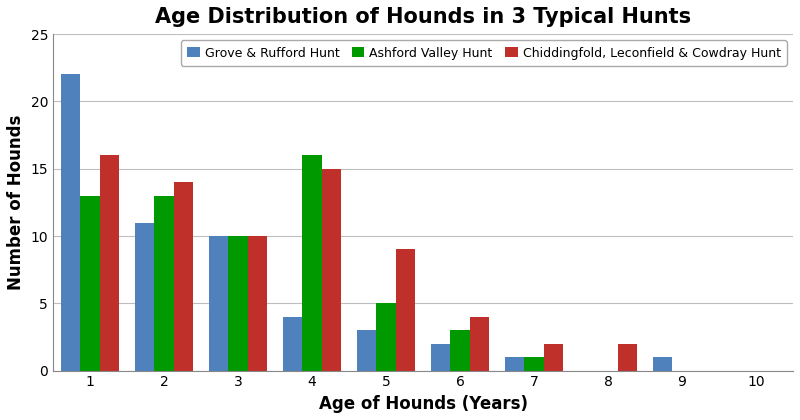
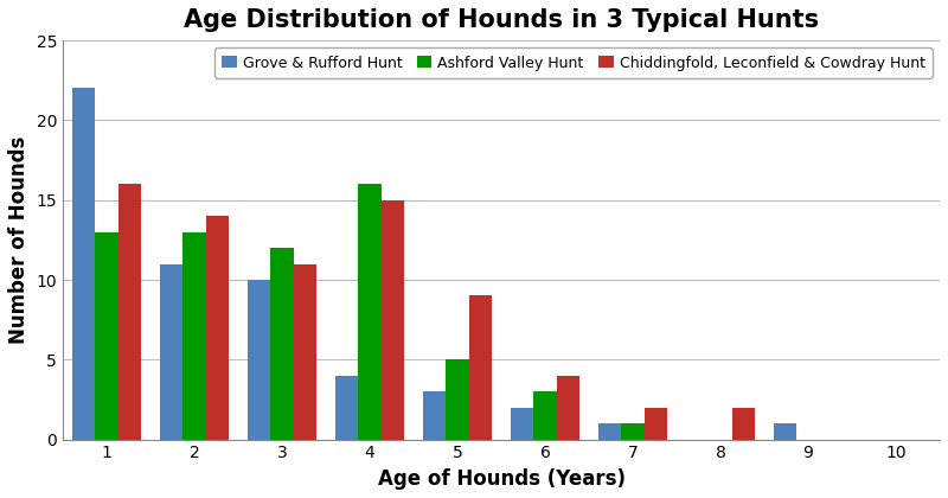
Ashford Valley Hunt/3: 10 -> 12
Chiddingfold, Leconfield & Cowdray Hunt/3: 10 -> 11
